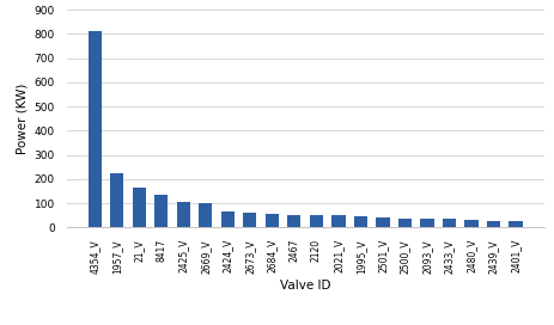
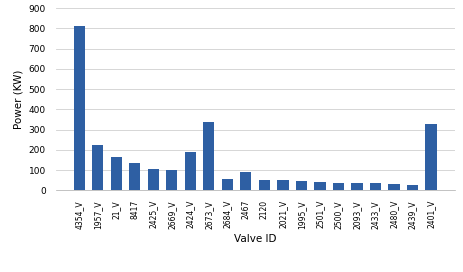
2424_V: 68 -> 190
2673_V: 60 -> 340
2467: 53 -> 90
2401_V: 27 -> 330
